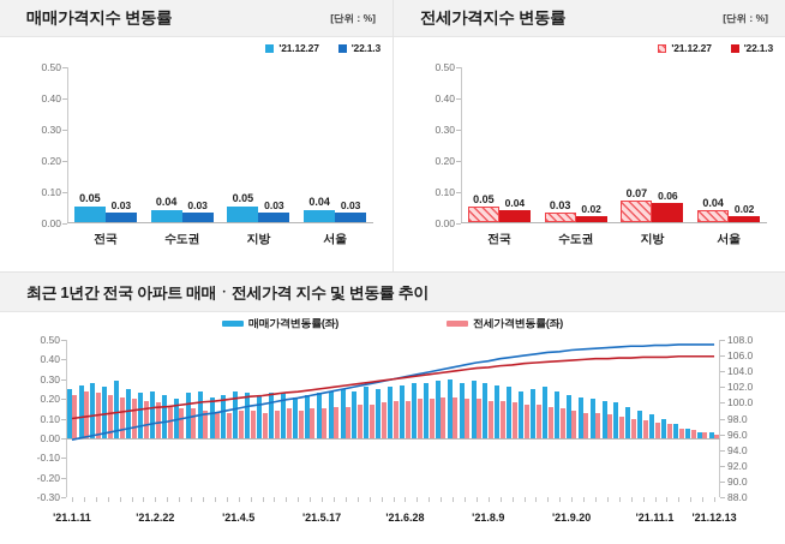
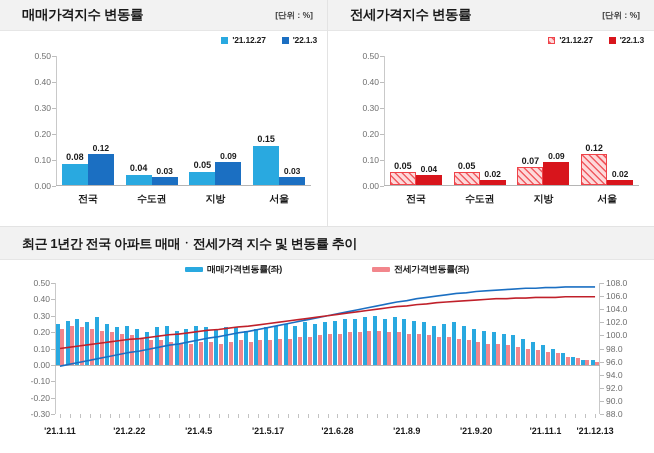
매매가격지수 변동률/'21.12.27/전국: 0.05 -> 0.08
매매가격지수 변동률/'22.1.3/전국: 0.03 -> 0.12
매매가격지수 변동률/'22.1.3/지방: 0.03 -> 0.09
매매가격지수 변동률/'21.12.27/서울: 0.04 -> 0.15
전세가격지수 변동률/'21.12.27/수도권: 0.03 -> 0.05
전세가격지수 변동률/'22.1.3/지방: 0.06 -> 0.09
전세가격지수 변동률/'21.12.27/서울: 0.04 -> 0.12
